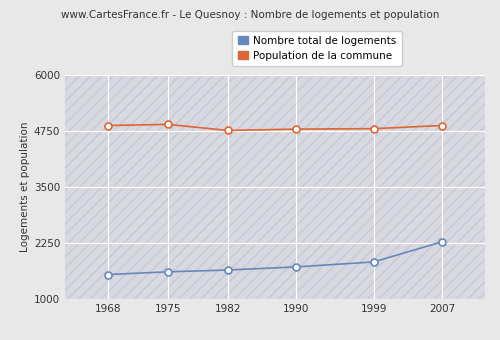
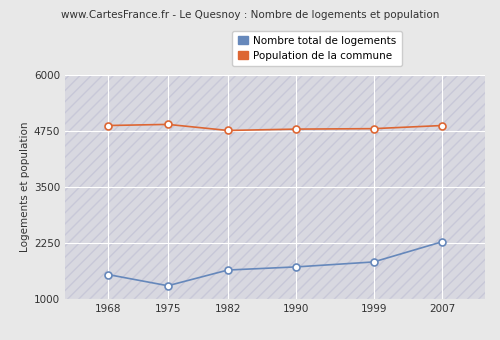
Nombre total de logements/1975: 1610 -> 1300
